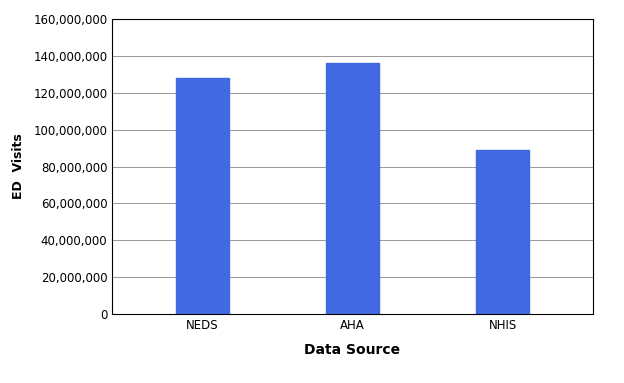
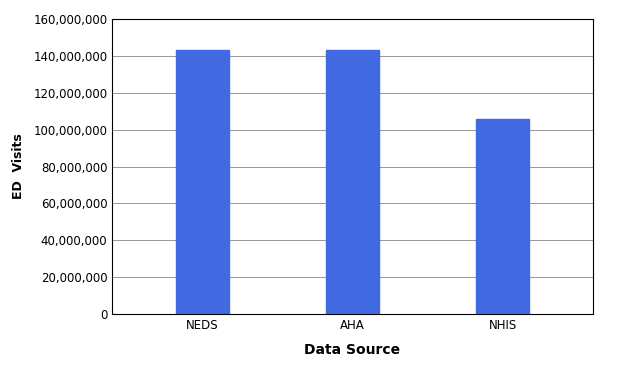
NEDS: 128,000,000 -> 143,000,000
AHA: 136,000,000 -> 143,000,000
NHIS: 89,000,000 -> 106,000,000
